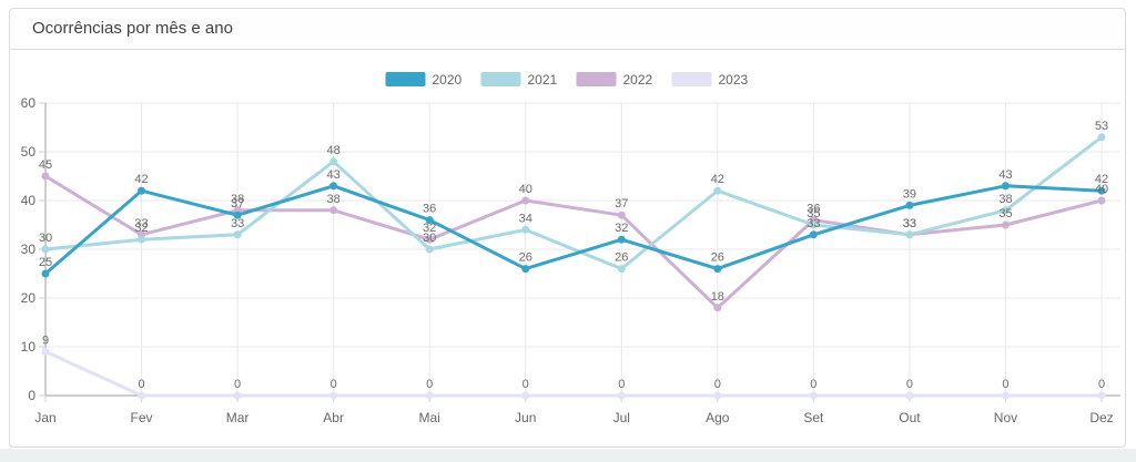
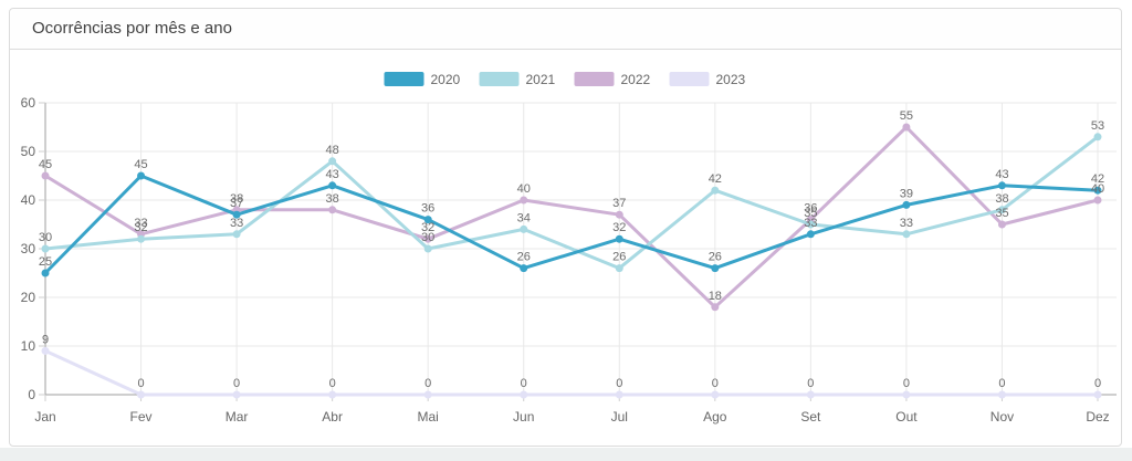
2020/Fev: 42 -> 45
2022/Out: 33 -> 55
